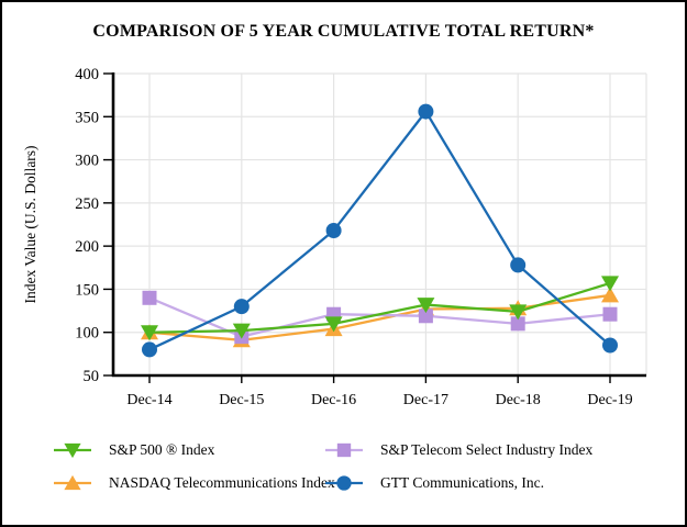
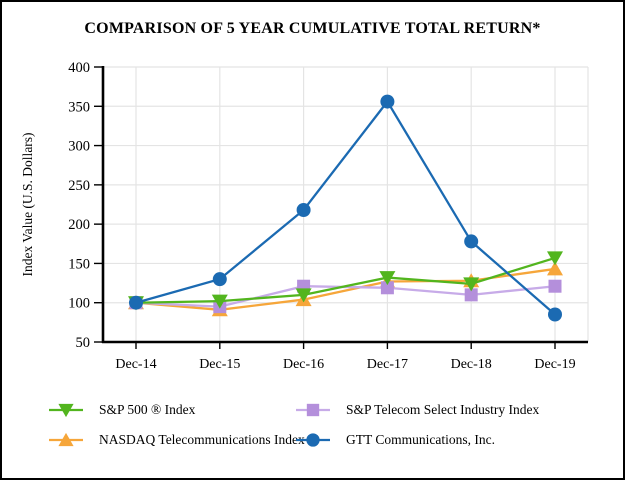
S&P Telecom Select Industry Index/Dec-14: 140 -> 100
GTT Communications, Inc./Dec-14: 80 -> 100
